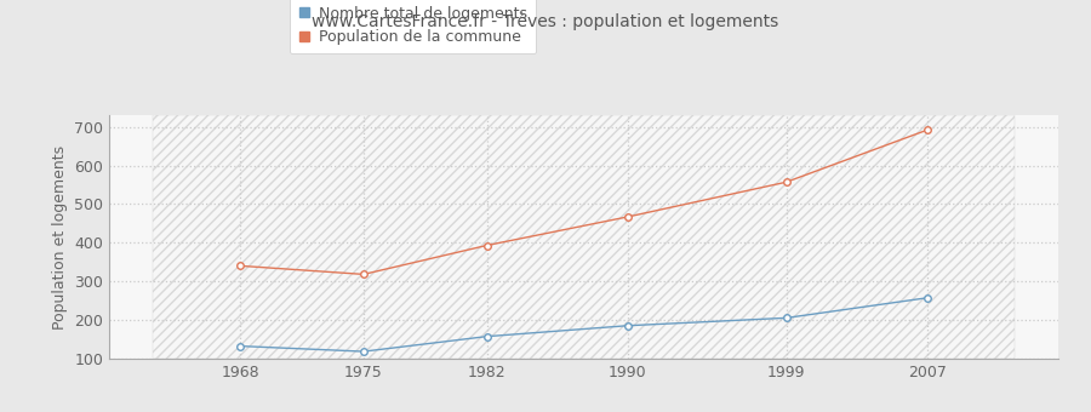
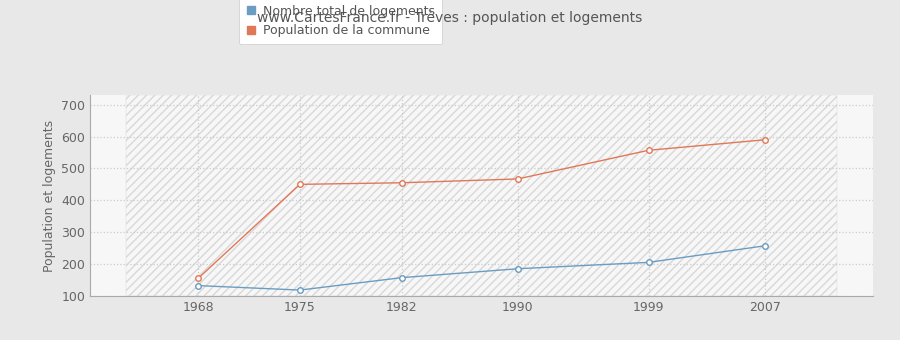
Population de la commune/1968: 340 -> 155
Population de la commune/1975: 318 -> 450
Population de la commune/1982: 393 -> 455
Population de la commune/2007: 692 -> 590
